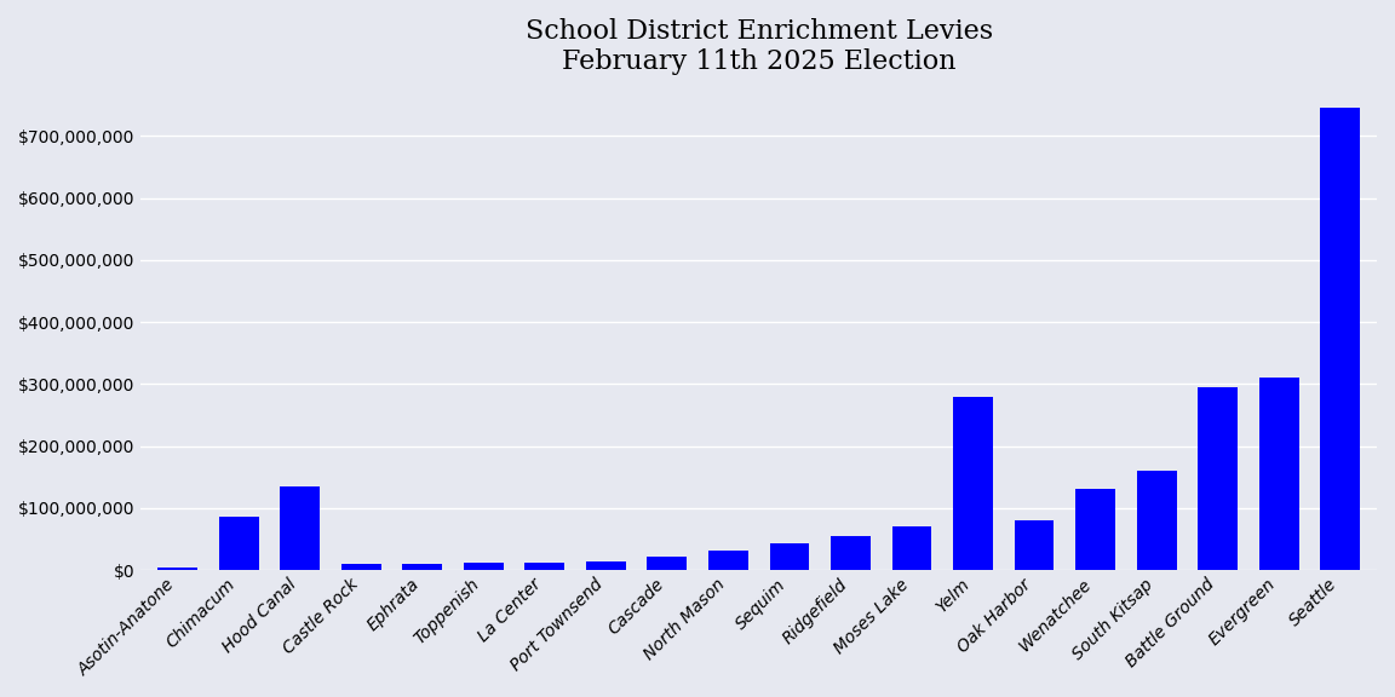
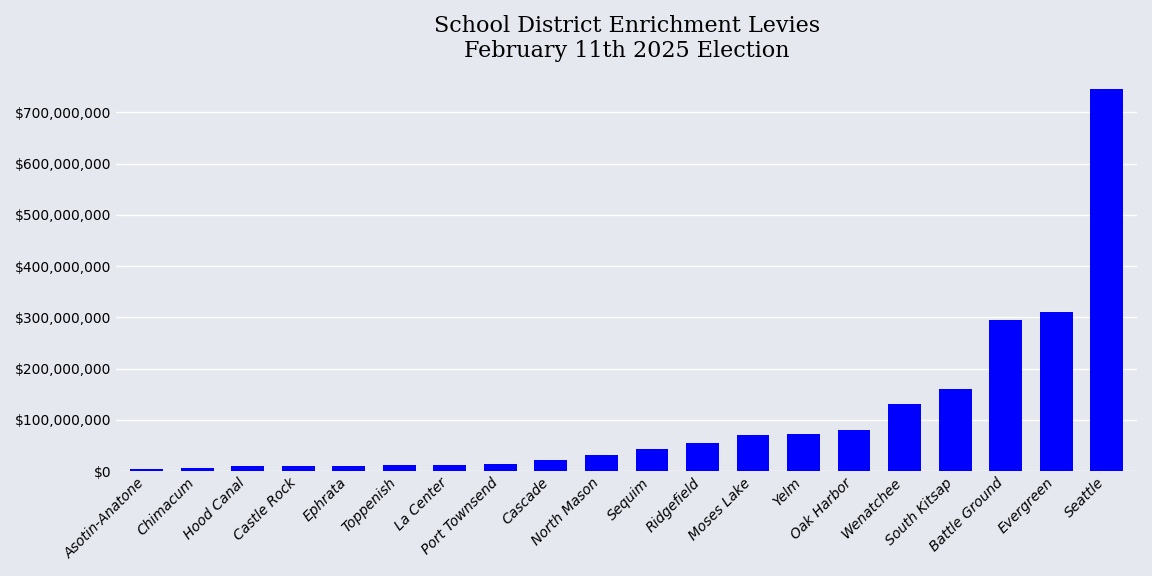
Chimacum: $86,000,000 -> $6,000,000
Hood Canal: $134,000,000 -> $9,000,000
Yelm: $280,000,000 -> $72,000,000
